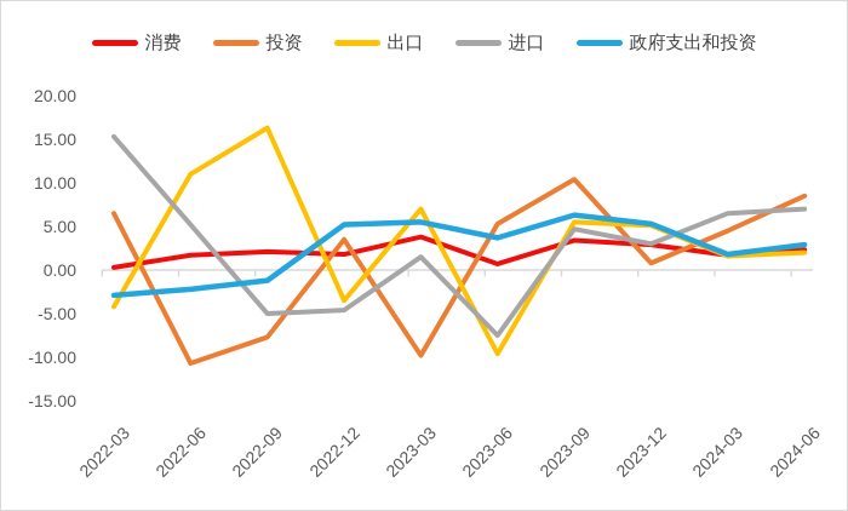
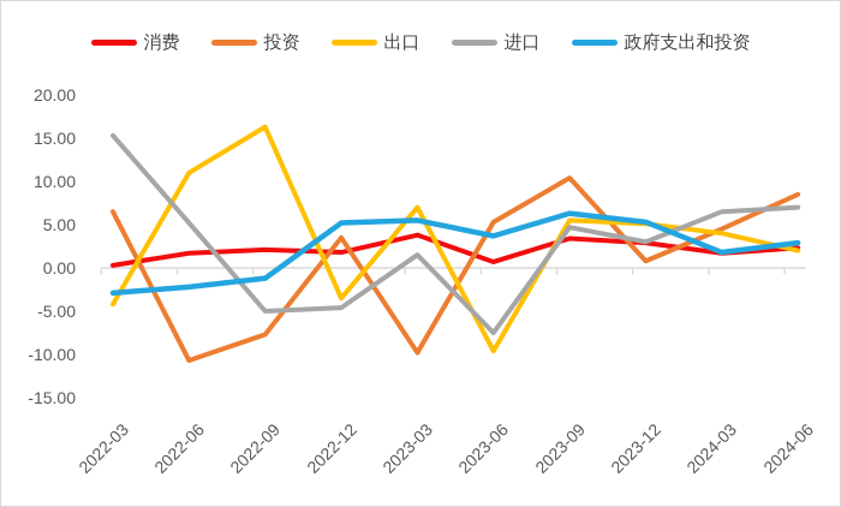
出口/2024-03: 2 -> 4
